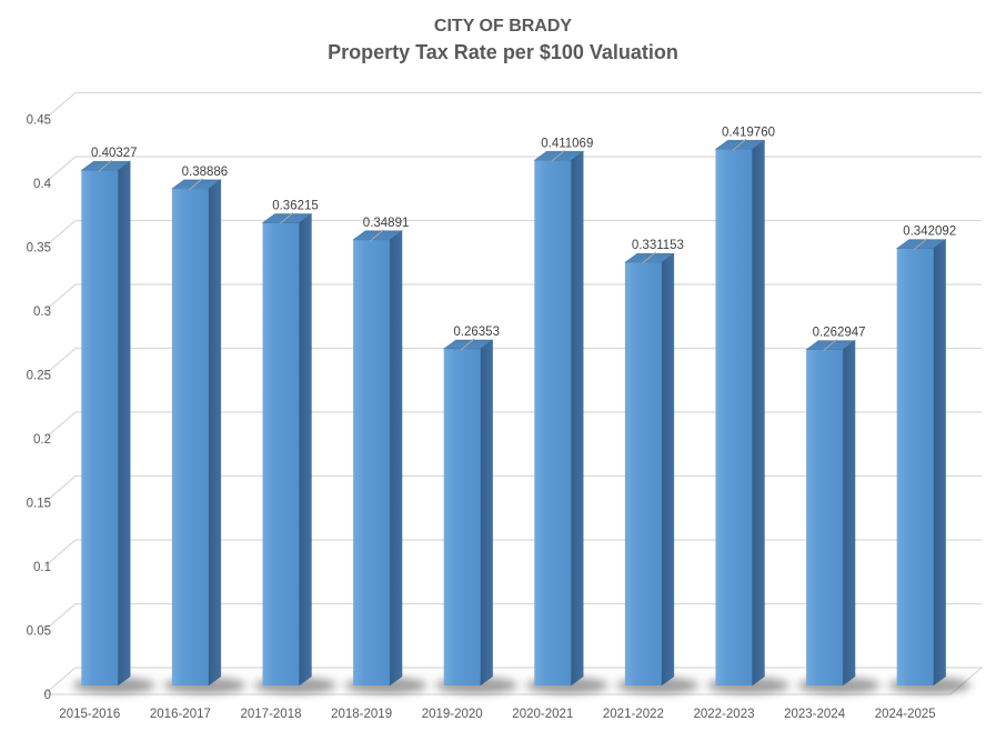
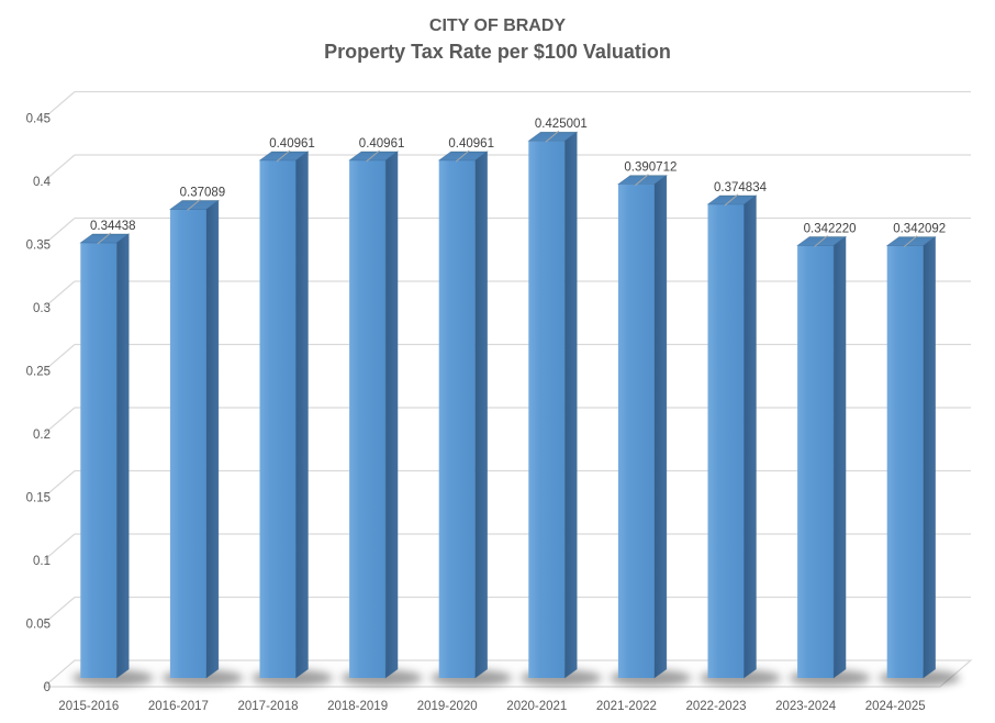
2015-2016: 0.40327 -> 0.34438
2016-2017: 0.38886 -> 0.37089
2017-2018: 0.36215 -> 0.40961
2018-2019: 0.34891 -> 0.40961
2019-2020: 0.26353 -> 0.40961
2020-2021: 0.411069 -> 0.425001
2021-2022: 0.331153 -> 0.390712
2022-2023: 0.419760 -> 0.374834
2023-2024: 0.262947 -> 0.342220
